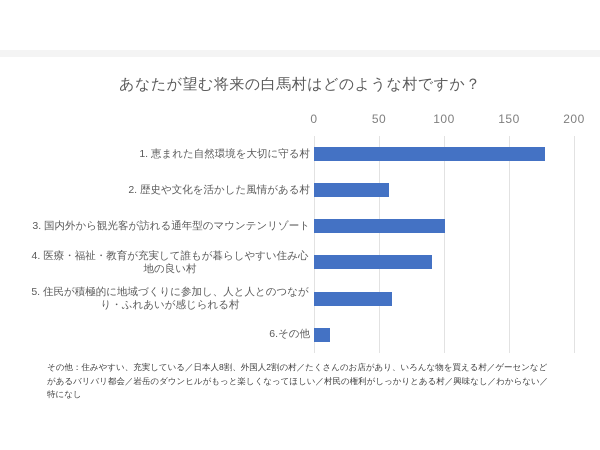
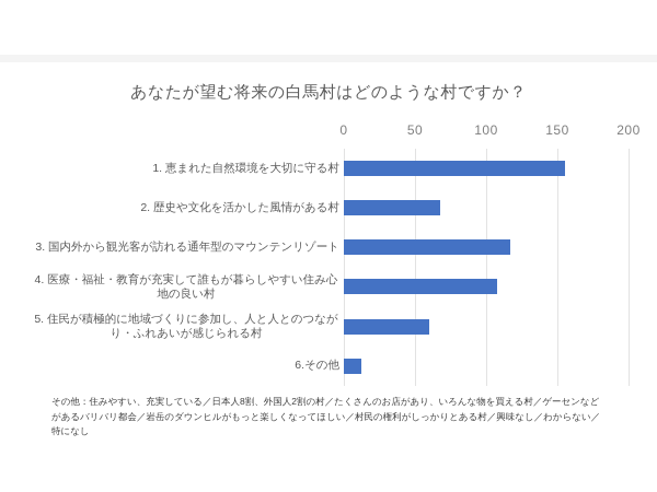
1. 恵まれた自然環境を大切に守る村: 178 -> 155
2. 歴史や文化を活かした風情がある村: 58 -> 68
3. 国内外から観光客が訪れる通年型のマウンテンリゾート: 101 -> 117
4. 医療・福祉・教育が充実して誰もが暮らしやすい住み心地の良い村: 91 -> 108
